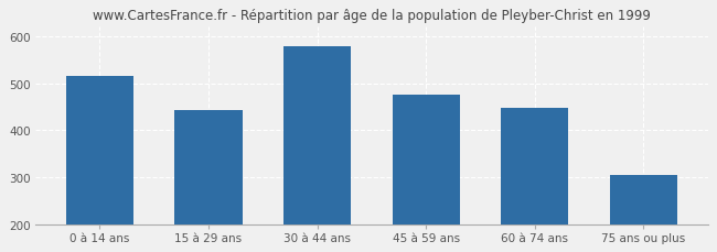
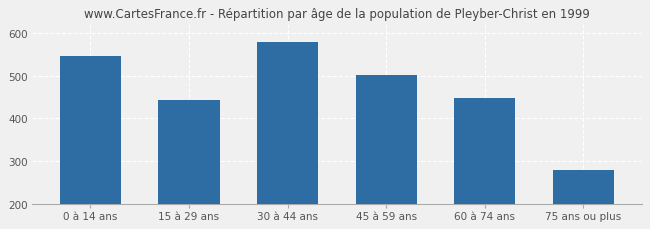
0 à 14 ans: 515 -> 545
45 à 59 ans: 475 -> 502
75 ans ou plus: 305 -> 280
